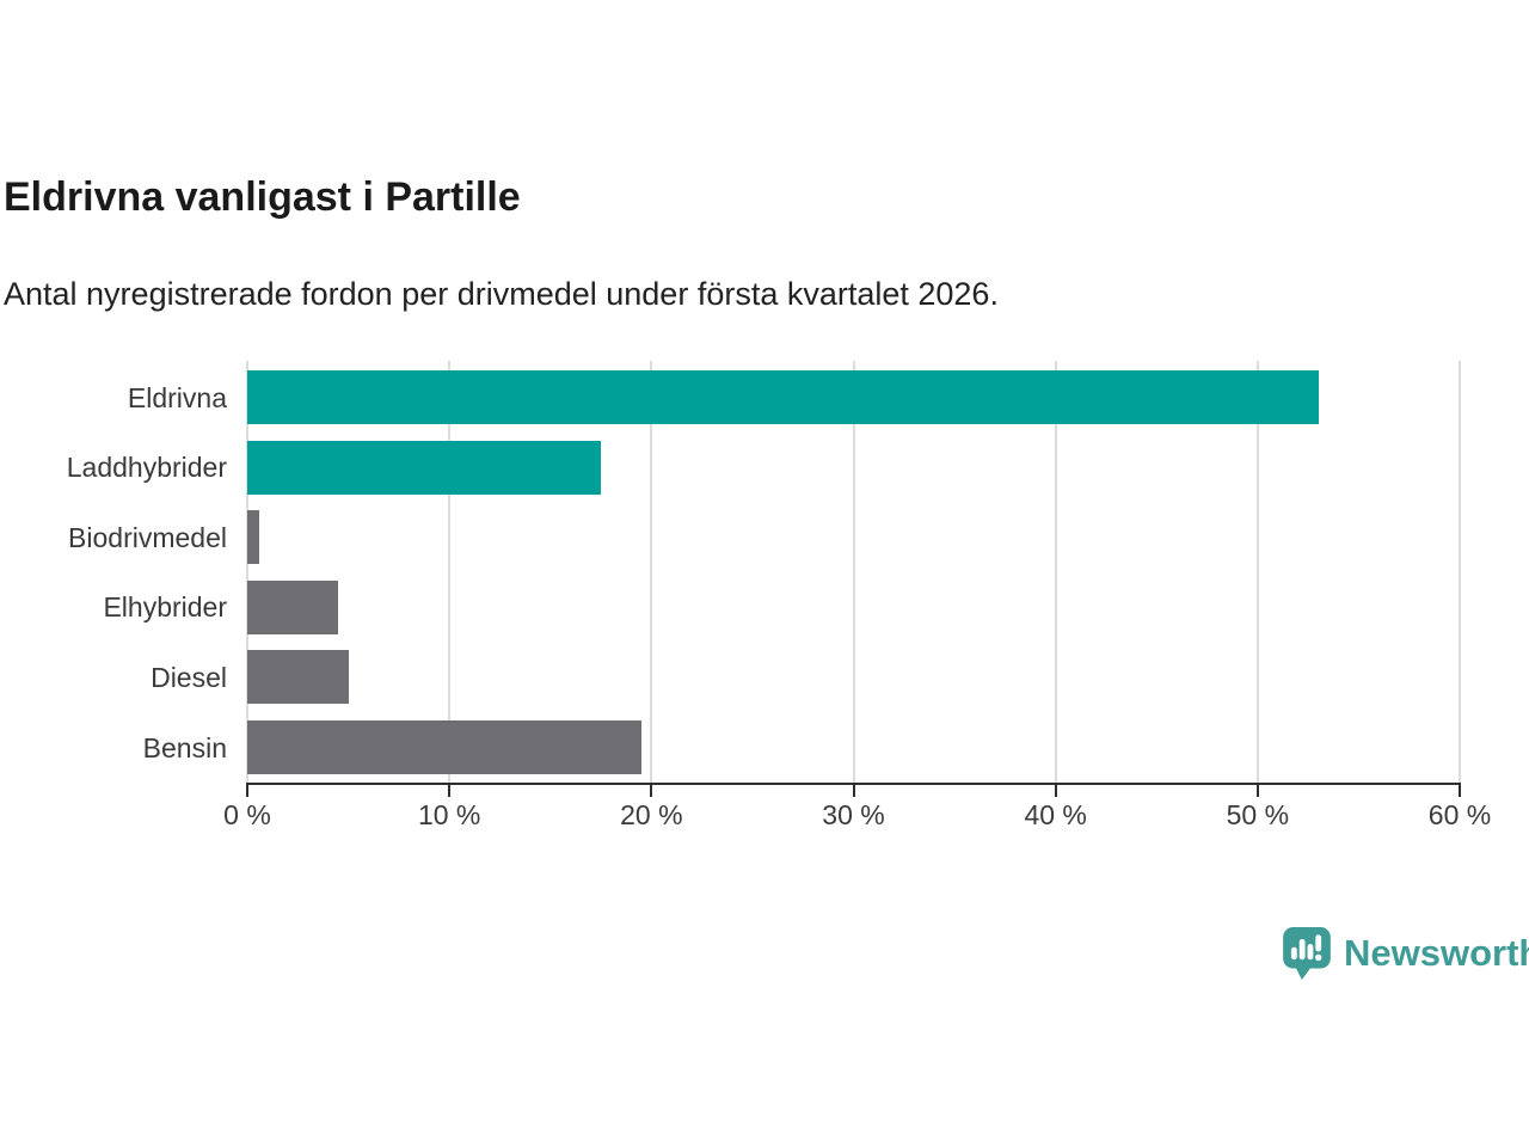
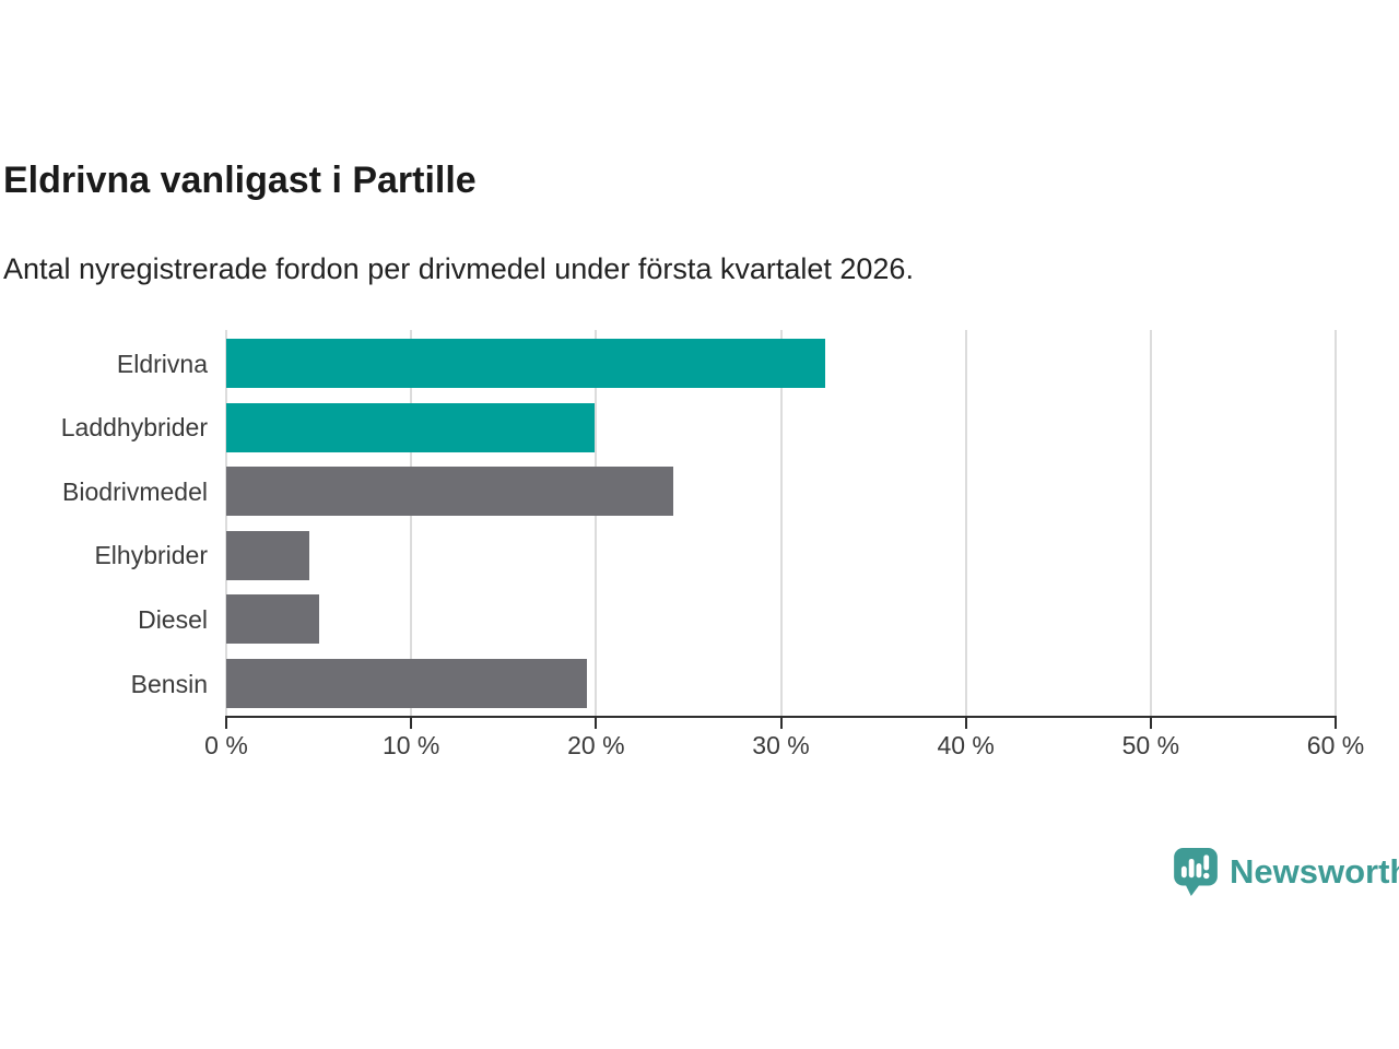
Eldrivna: 53.0% -> 32.4%
Laddhybrider: 17.5% -> 19.9%
Biodrivmedel: 0.6% -> 24.2%
